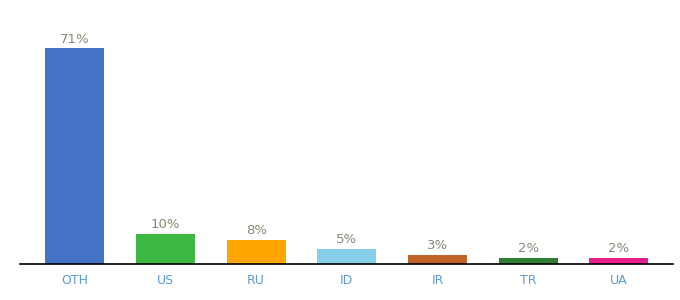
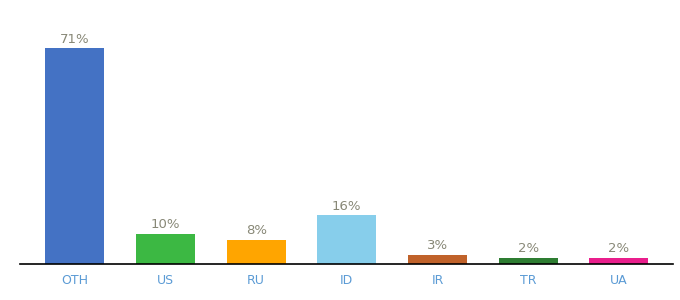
ID: 5% -> 16%
